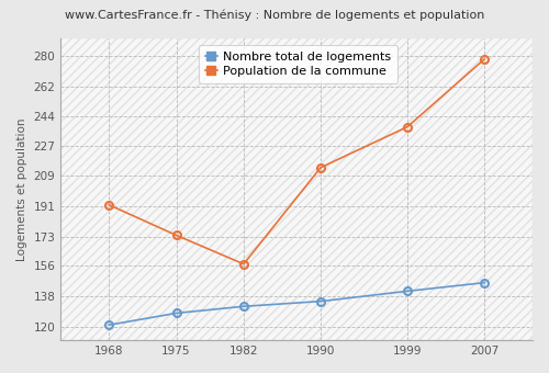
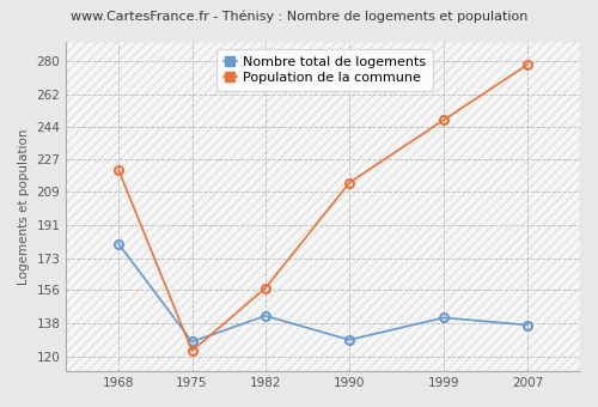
Nombre total de logements/1968: 121 -> 181
Population de la commune/1968: 192 -> 221
Population de la commune/1975: 174 -> 123
Nombre total de logements/1982: 132 -> 142
Nombre total de logements/1990: 135 -> 129
Population de la commune/1999: 238 -> 248
Nombre total de logements/2007: 146 -> 137
